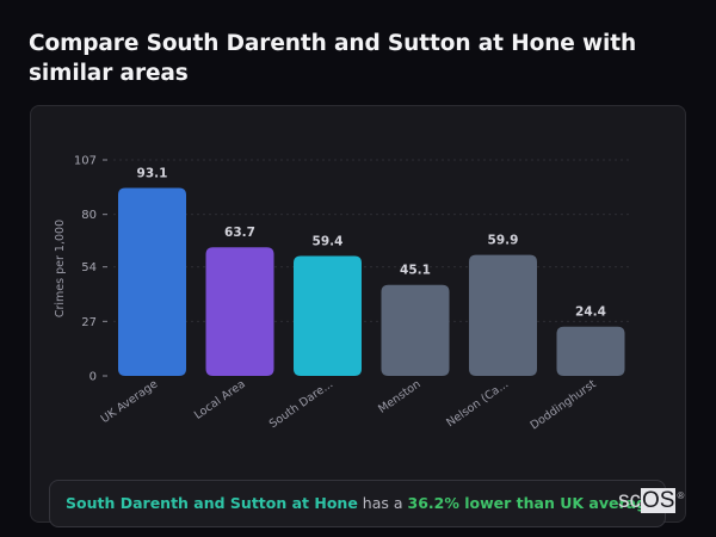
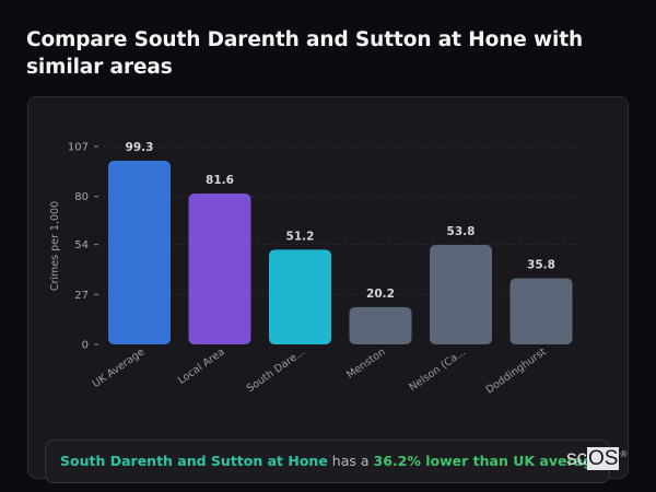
UK Average: 93.1 -> 99.3
Local Area: 63.7 -> 81.6
South Dare...: 59.4 -> 51.2
Menston: 45.1 -> 20.2
Nelson (Ca...: 59.9 -> 53.8
Doddinghurst: 24.4 -> 35.8
